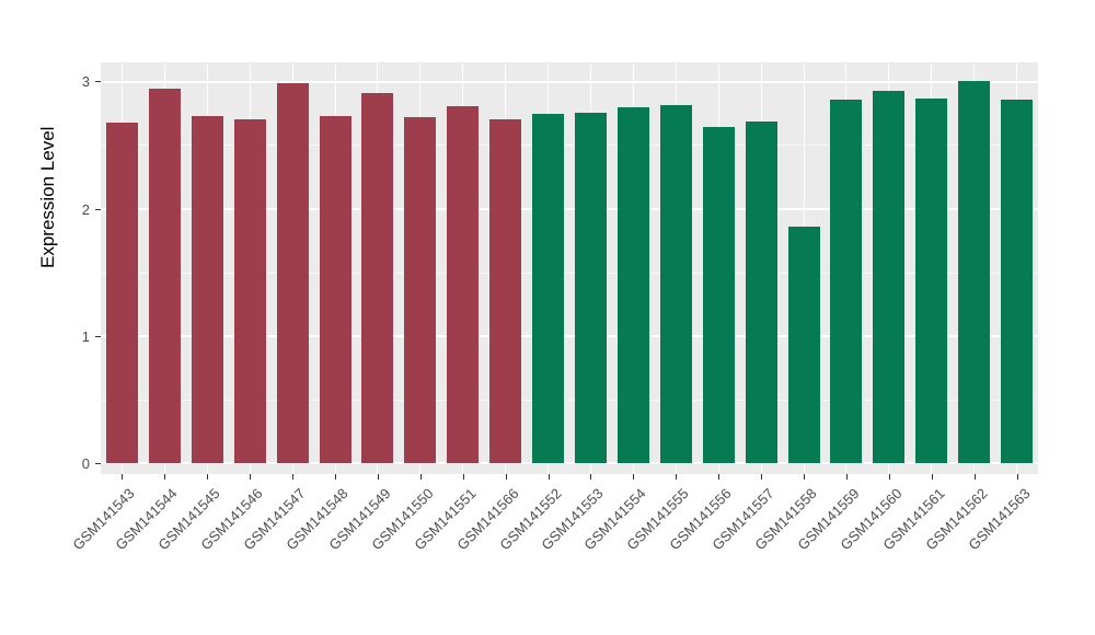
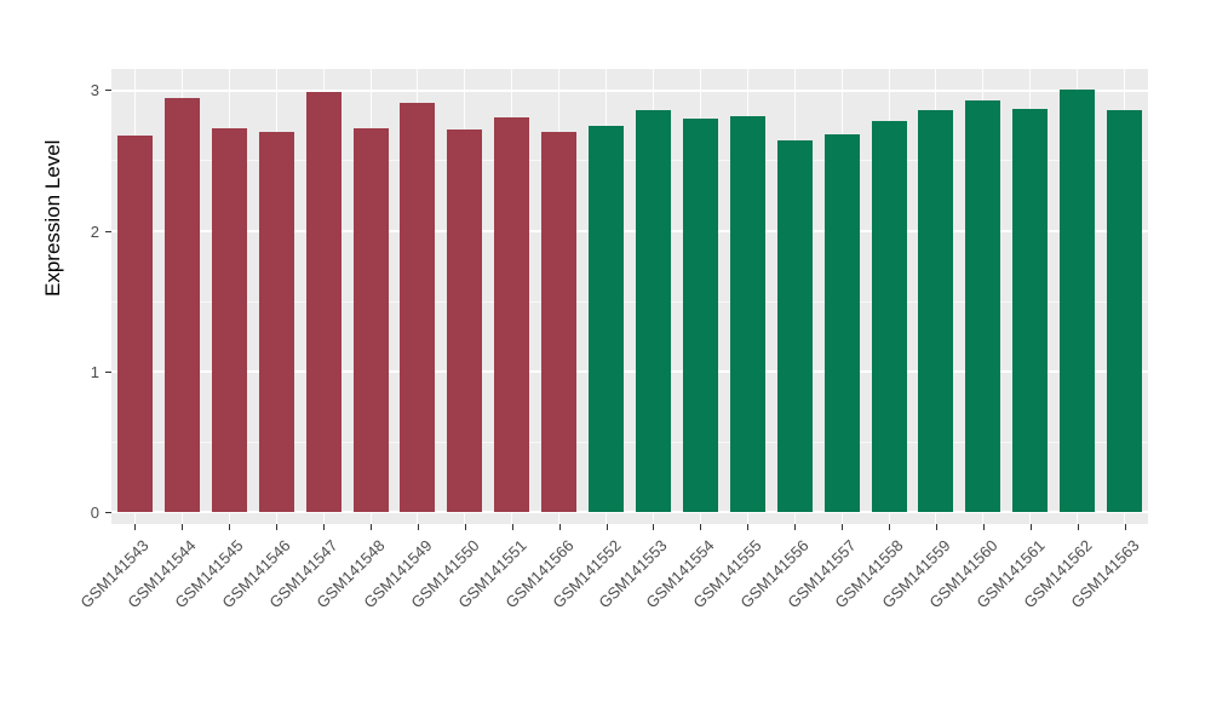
GSM141553: 2.76 -> 2.86
GSM141558: 1.86 -> 2.78
